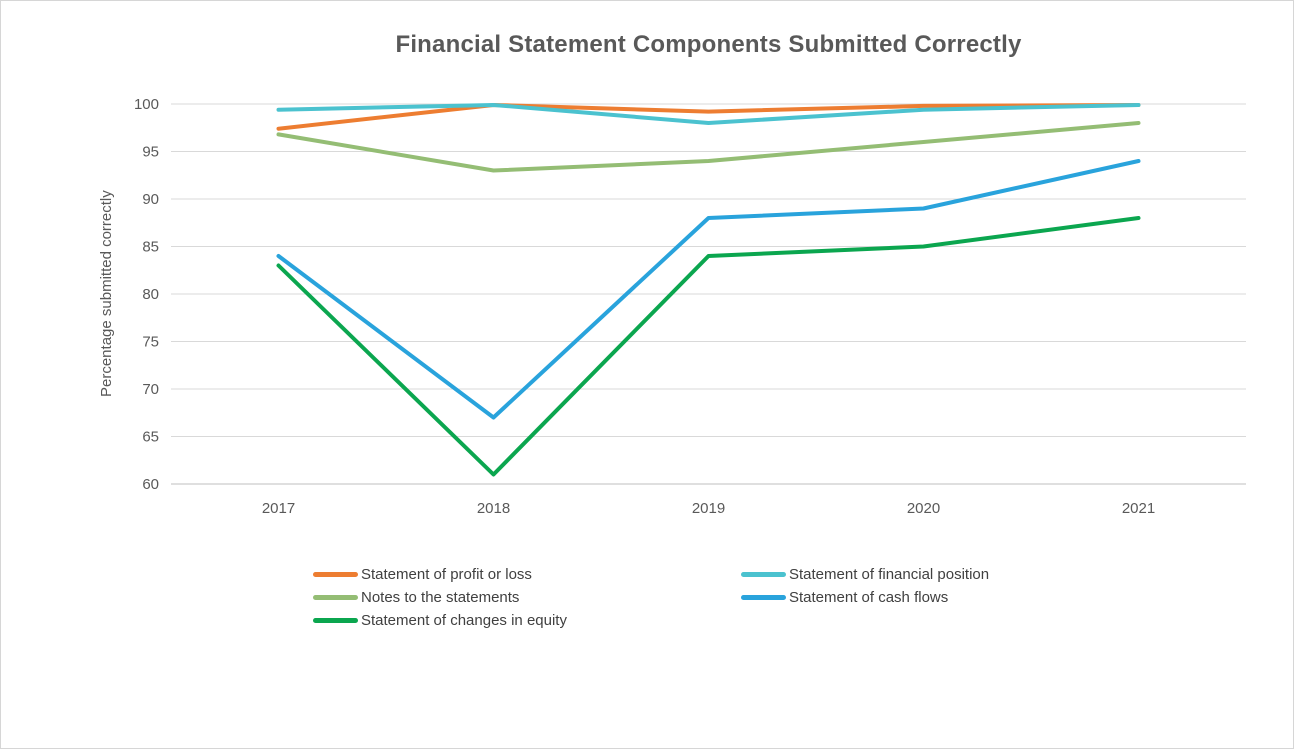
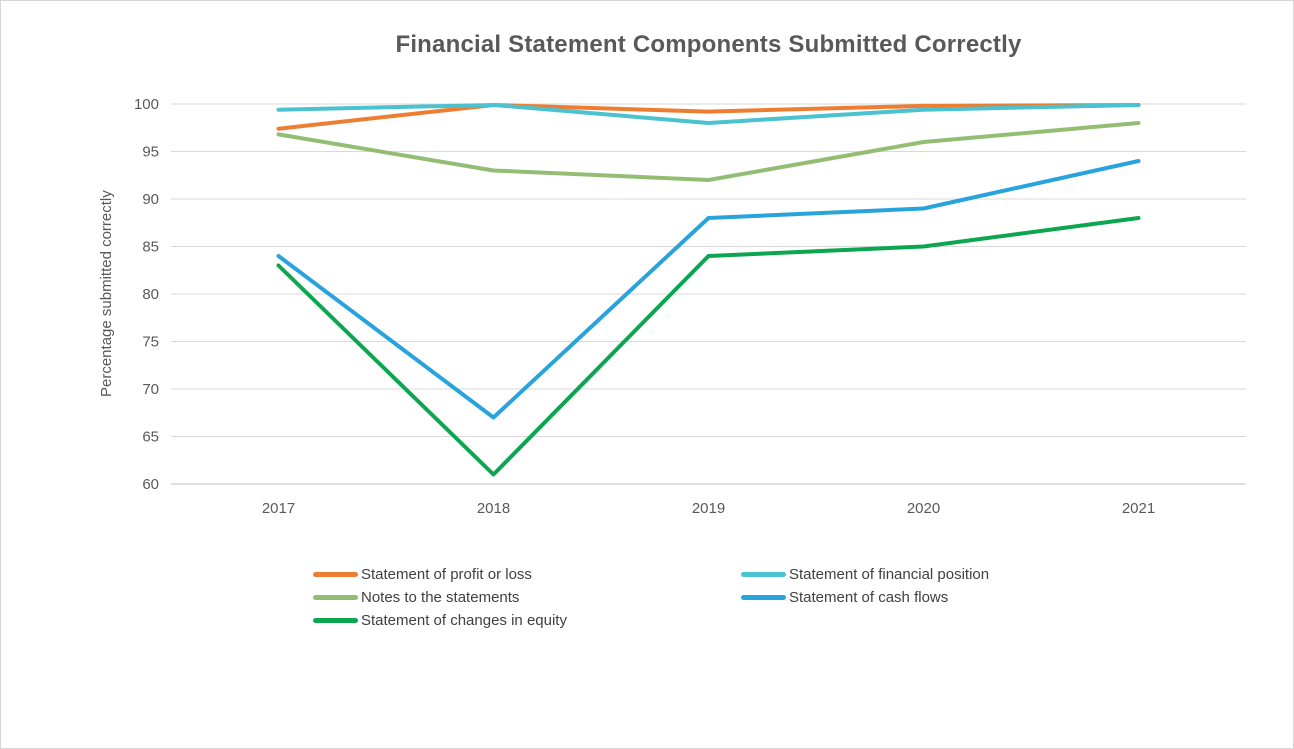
Notes to the statements/2019: 94 -> 92
